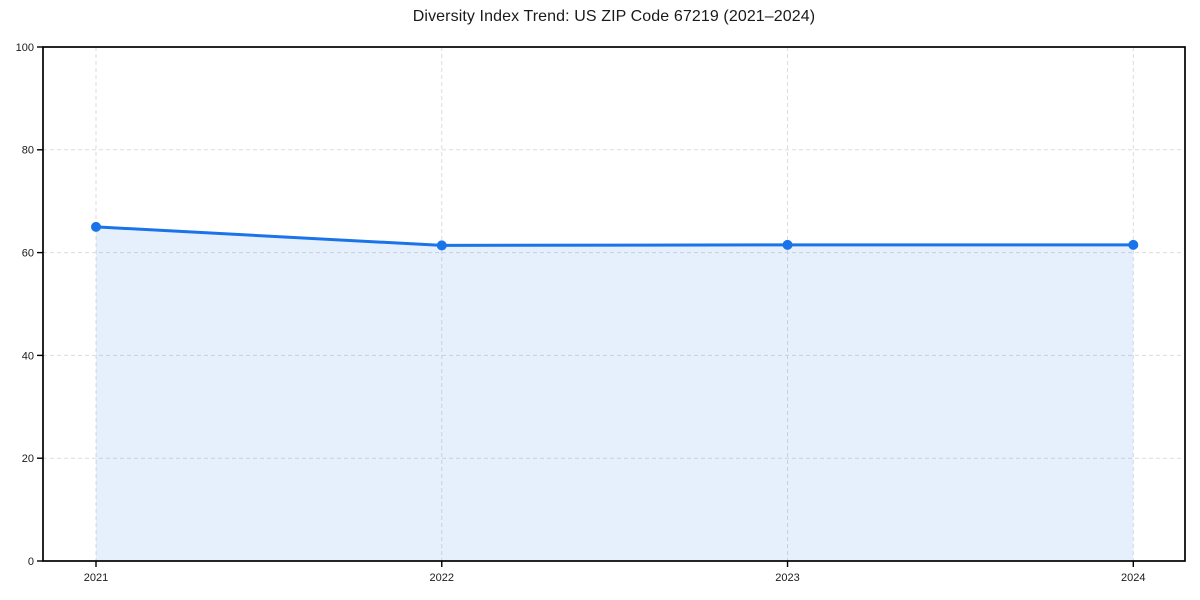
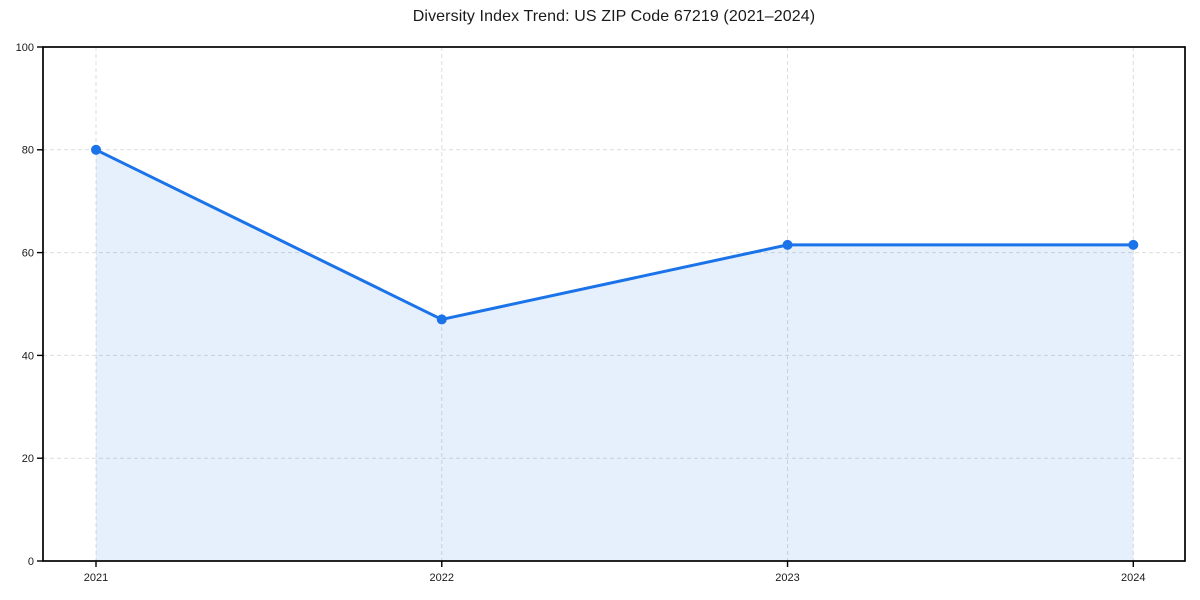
2021: 65 -> 80
2022: 61 -> 47
